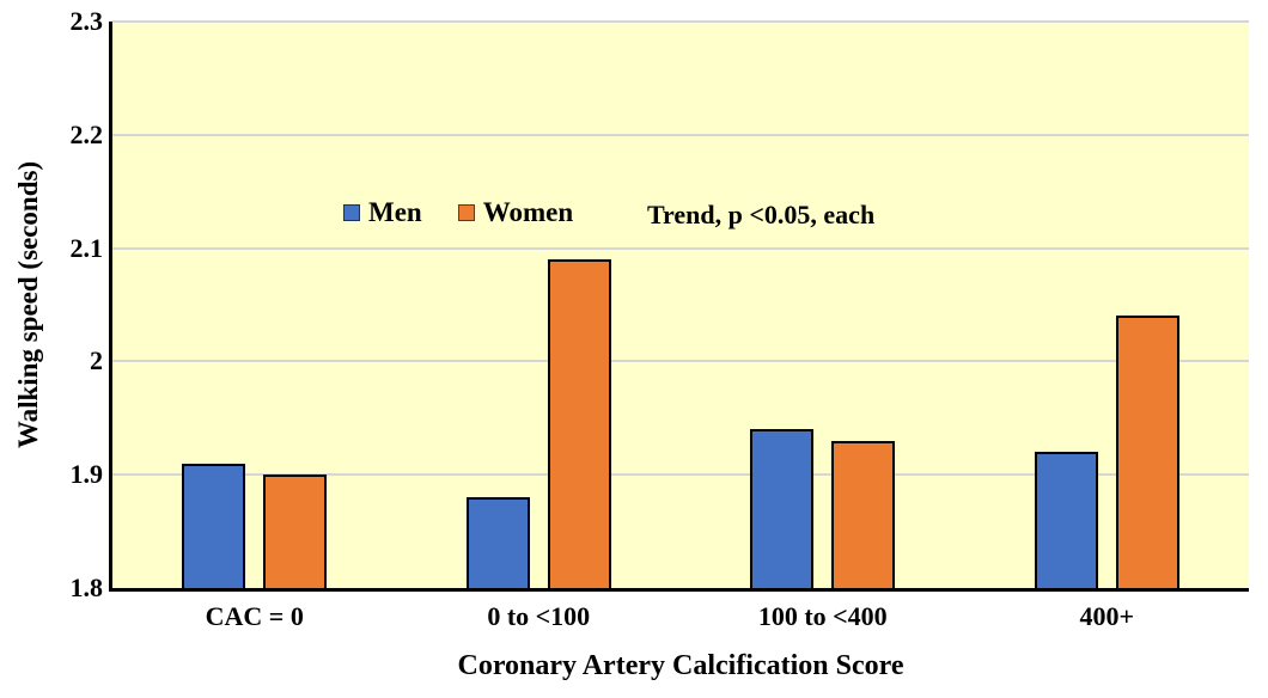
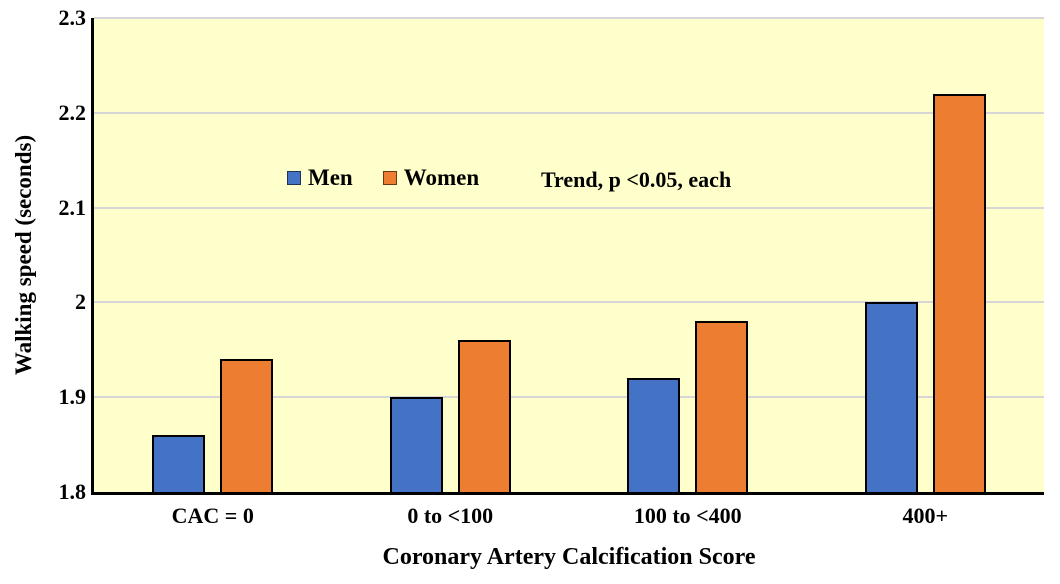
Men/CAC = 0: 1.91 -> 1.86
Women/CAC = 0: 1.90 -> 1.94
Men/0 to <100: 1.88 -> 1.90
Women/0 to <100: 2.09 -> 1.96
Men/100 to <400: 1.94 -> 1.92
Women/100 to <400: 1.93 -> 1.98
Men/400+: 1.92 -> 2.00
Women/400+: 2.04 -> 2.22
